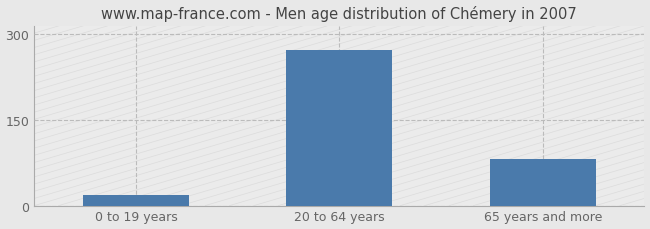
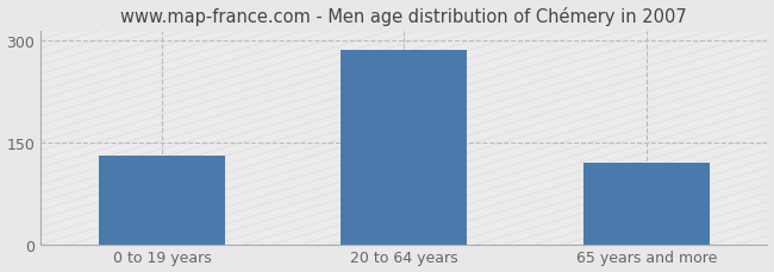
0 to 19 years: 18 -> 130
20 to 64 years: 272 -> 287
65 years and more: 82 -> 120
